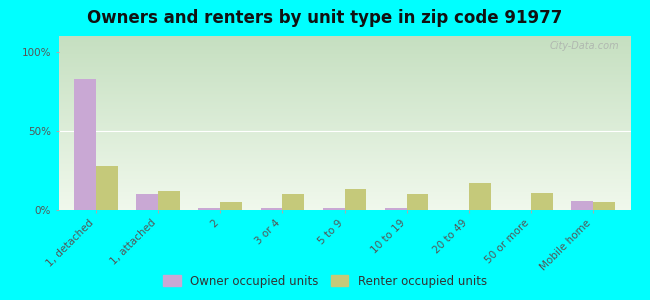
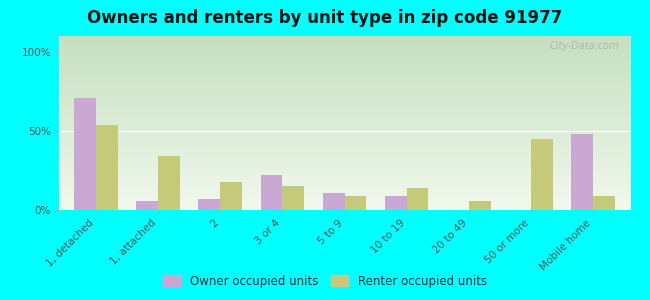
Owner occupied units/1, detached: 83% -> 71%
Renter occupied units/1, detached: 28% -> 54%
Owner occupied units/1, attached: 10% -> 6%
Renter occupied units/1, attached: 12% -> 34%
Owner occupied units/2: 1% -> 7%
Renter occupied units/2: 5% -> 18%
Owner occupied units/3 or 4: 1% -> 22%
Renter occupied units/3 or 4: 10% -> 15%
Owner occupied units/5 to 9: 1% -> 11%
Renter occupied units/5 to 9: 13% -> 9%
Owner occupied units/10 to 19: 1% -> 9%
Renter occupied units/10 to 19: 10% -> 14%
Renter occupied units/20 to 49: 17% -> 6%
Renter occupied units/50 or more: 11% -> 45%
Owner occupied units/Mobile home: 6% -> 48%
Renter occupied units/Mobile home: 5% -> 9%
